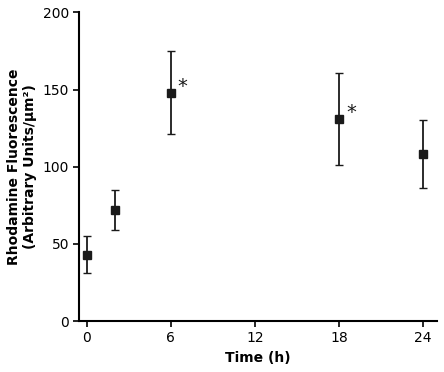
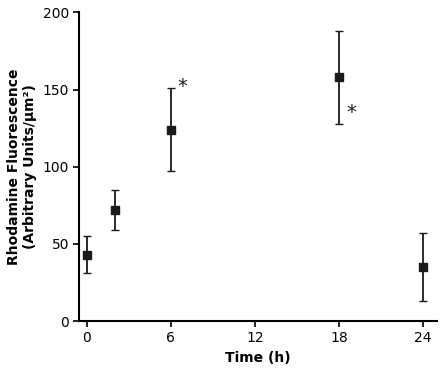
6: 148 -> 124
18: 131 -> 158
24: 108 -> 35
